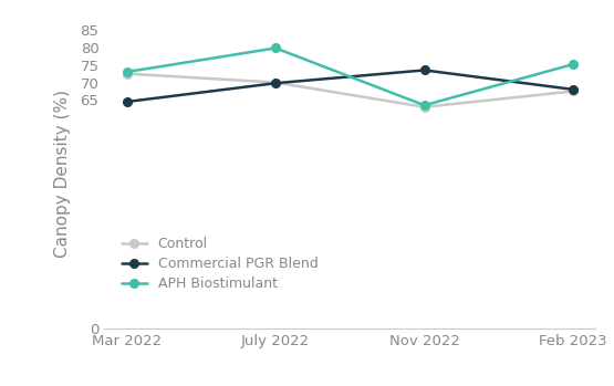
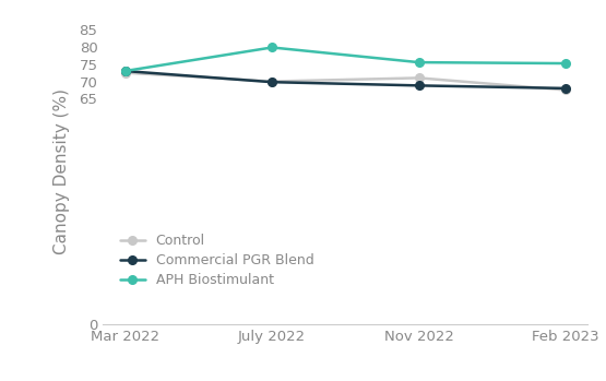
Commercial PGR Blend/Mar 2022: 64.5 -> 73.0
Control/Nov 2022: 63.0 -> 71.0
Commercial PGR Blend/Nov 2022: 73.5 -> 68.8
APH Biostimulant/Nov 2022: 63.5 -> 75.5
